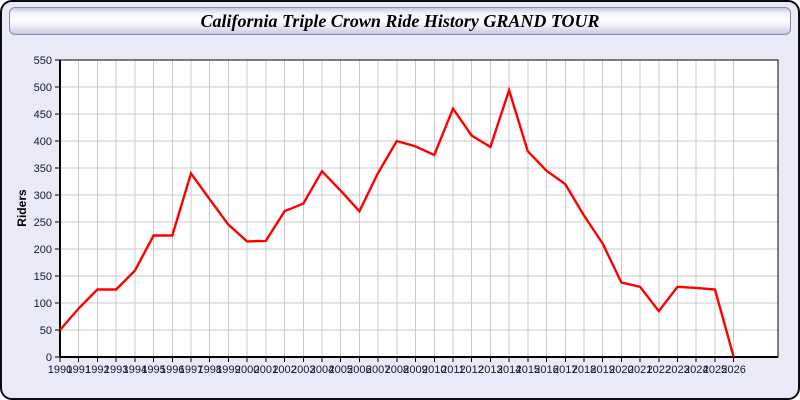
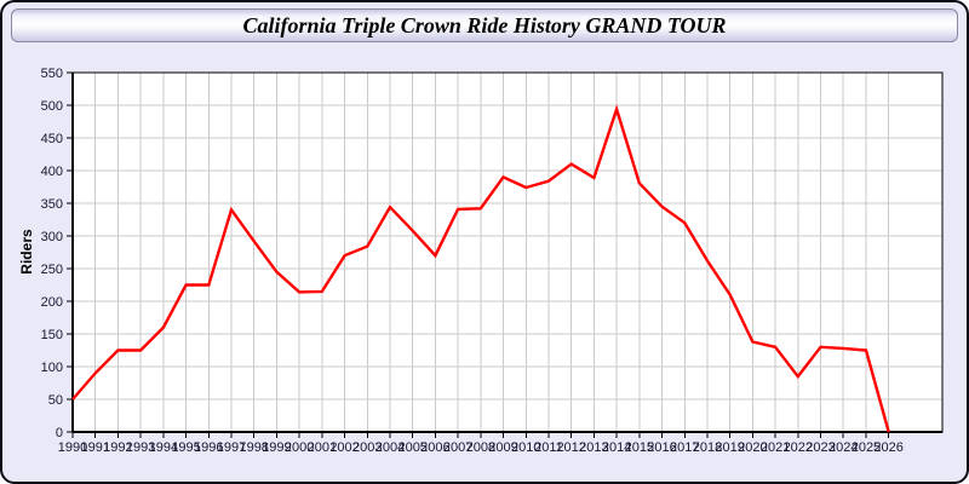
2008: 400 -> 340
2011: 460 -> 380
